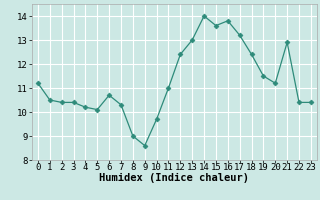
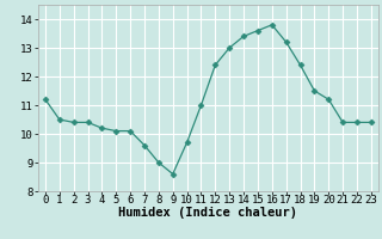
6: 10.7 -> 10.1
7: 10.3 -> 9.6
14: 14.0 -> 13.4
21: 12.9 -> 10.4
